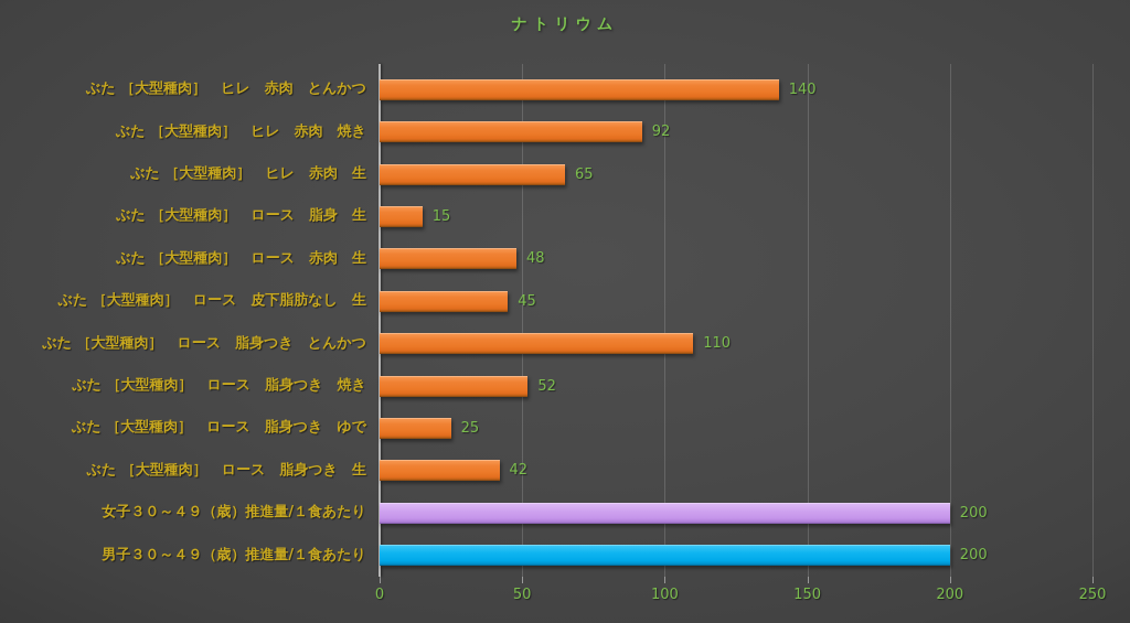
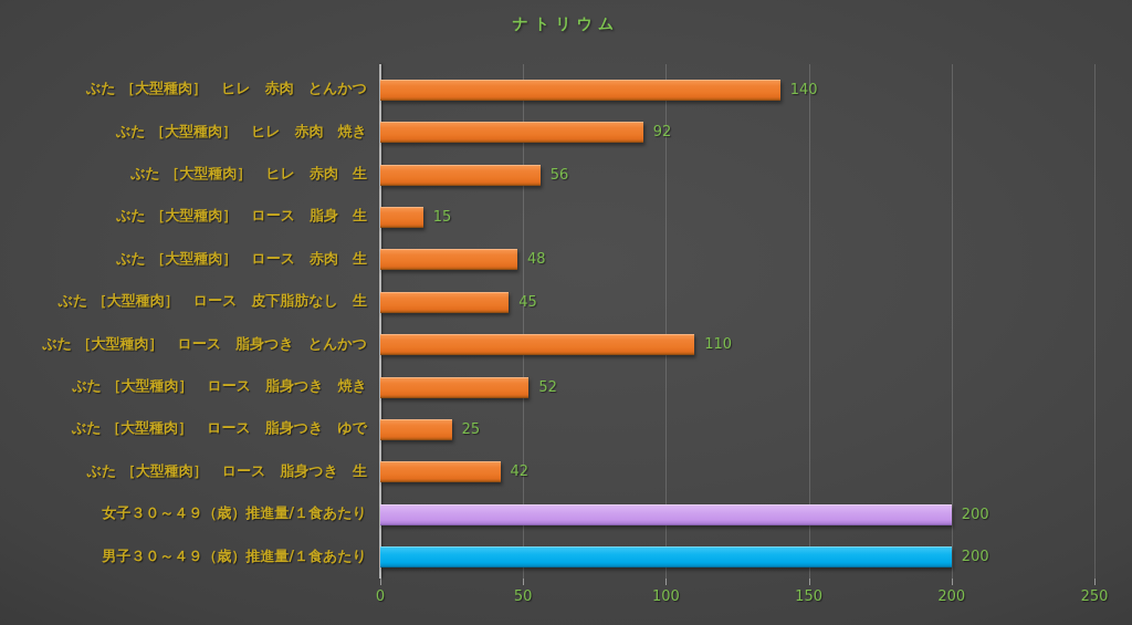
ぶた ［大型種肉］ ヒレ 赤肉 生: 65 -> 56
